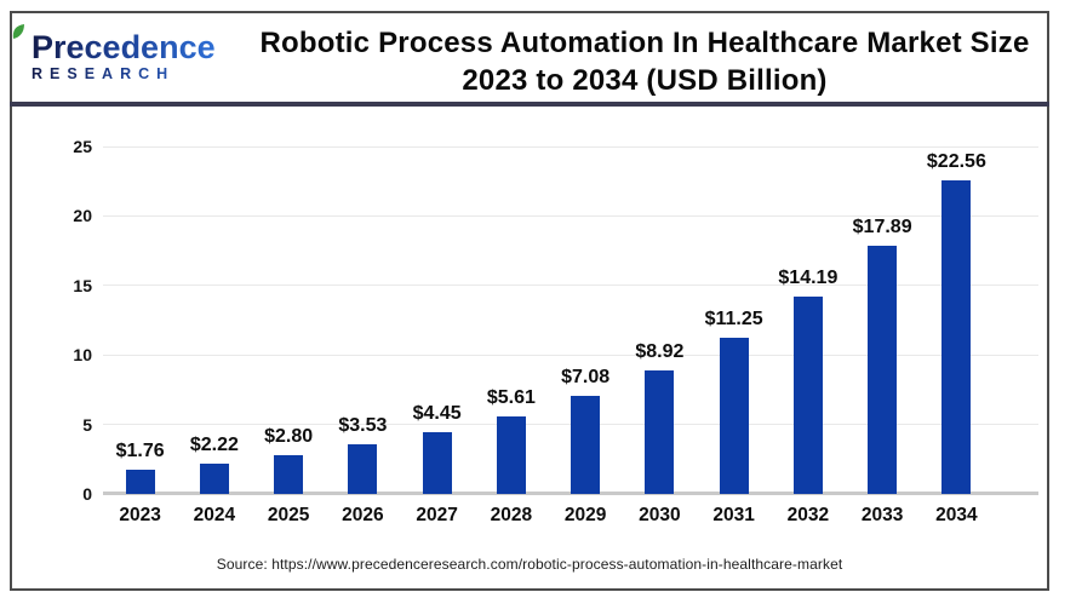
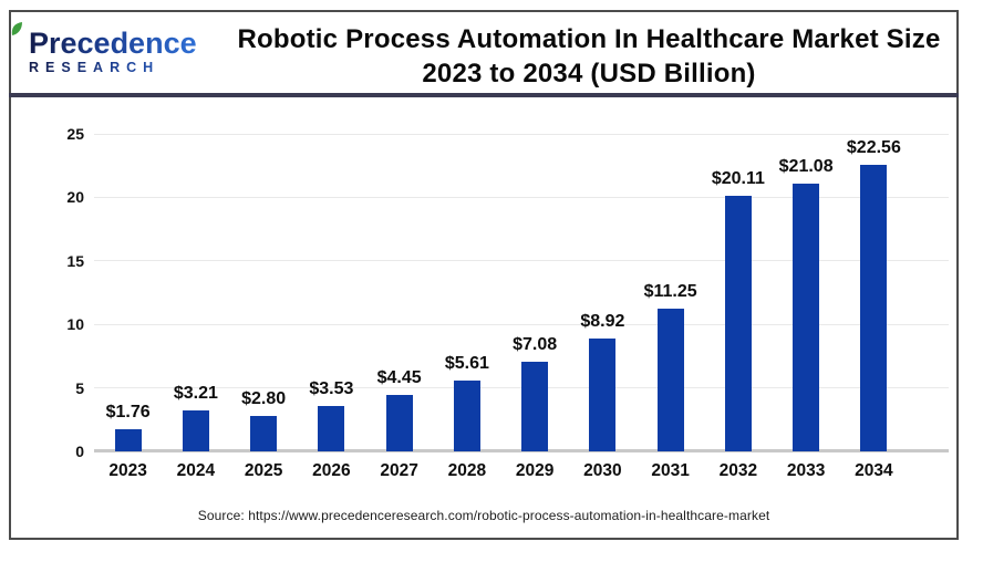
2024: $2.22 -> $3.21
2032: $14.19 -> $20.11
2033: $17.89 -> $21.08
